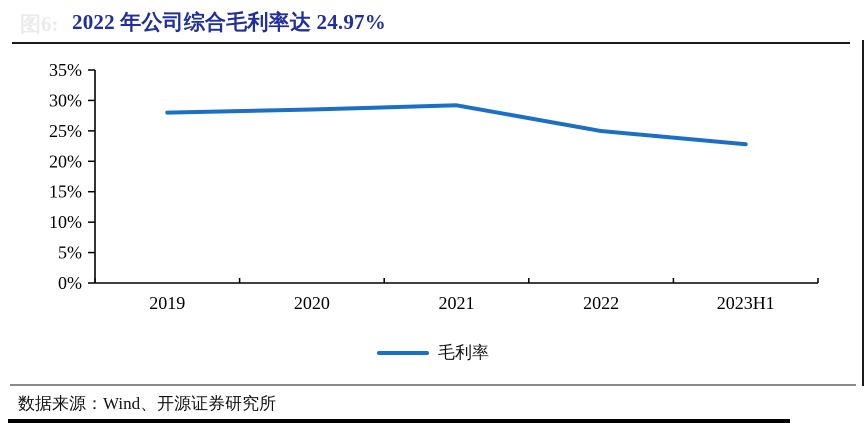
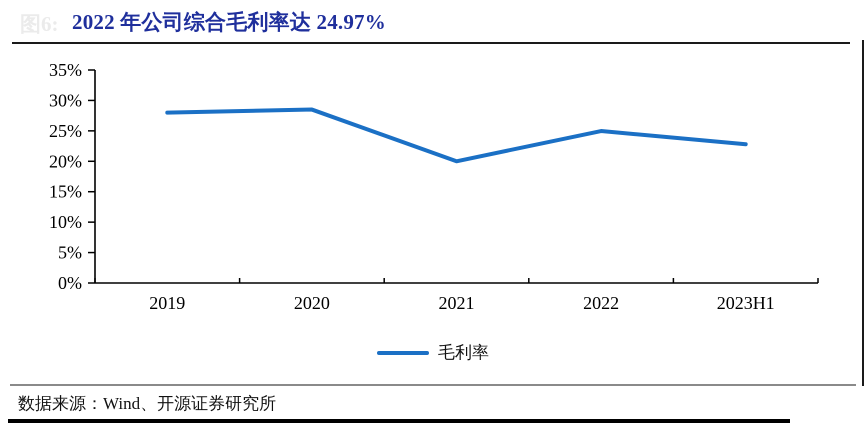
2021: 29% -> 20%
